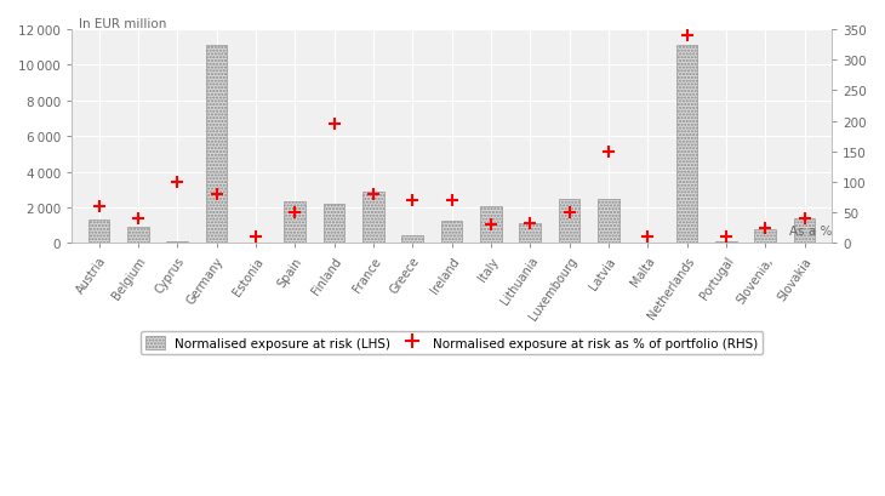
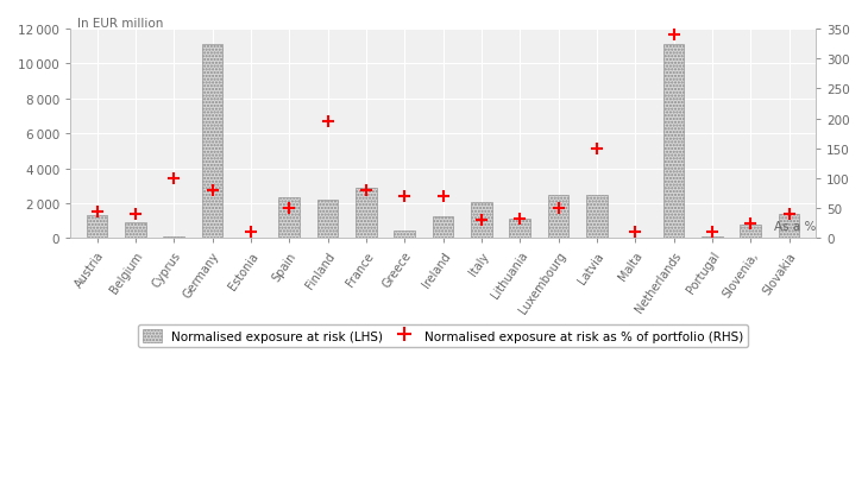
Normalised exposure at risk as % of portfolio (RHS)/Austria: 60 -> 44
